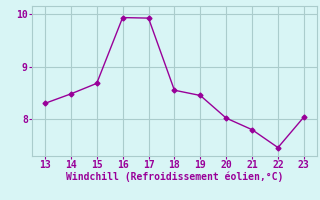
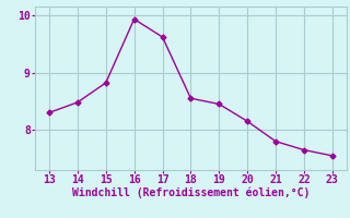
15: 8.68 -> 8.82
17: 9.92 -> 9.62
20: 8.02 -> 8.15
22: 7.46 -> 7.65
23: 8.04 -> 7.55
